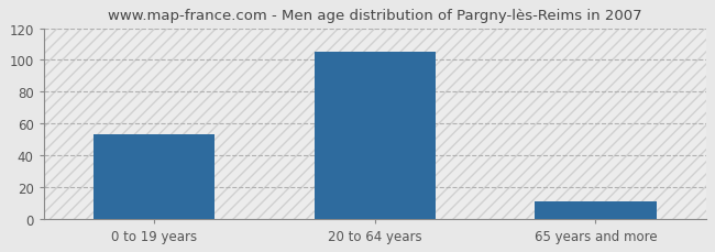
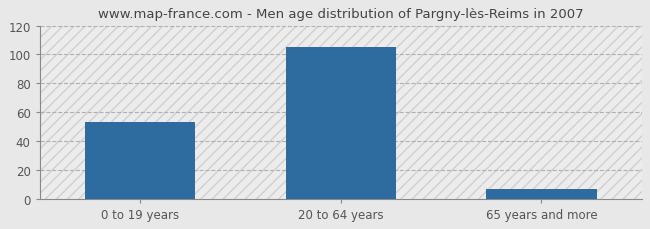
65 years and more: 11 -> 7
